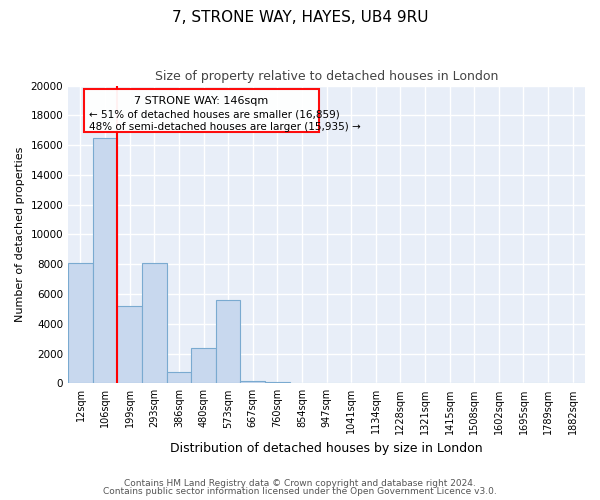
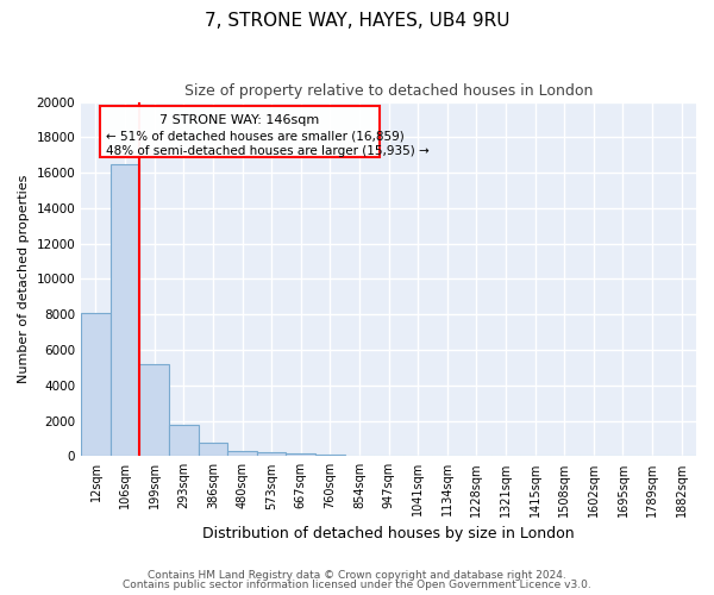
293sqm: 8100 -> 1800
480sqm: 2400 -> 300
573sqm: 5600 -> 200
